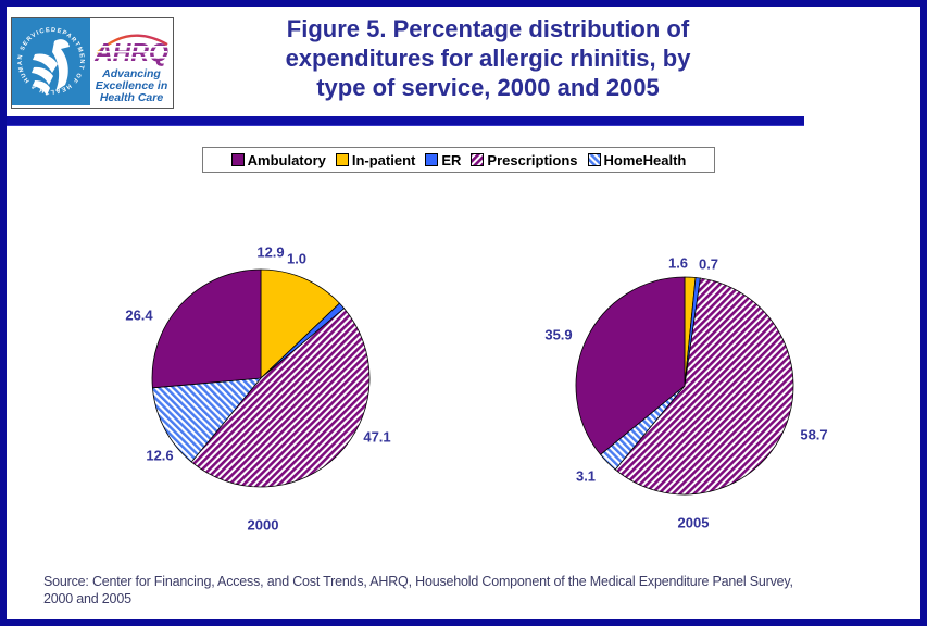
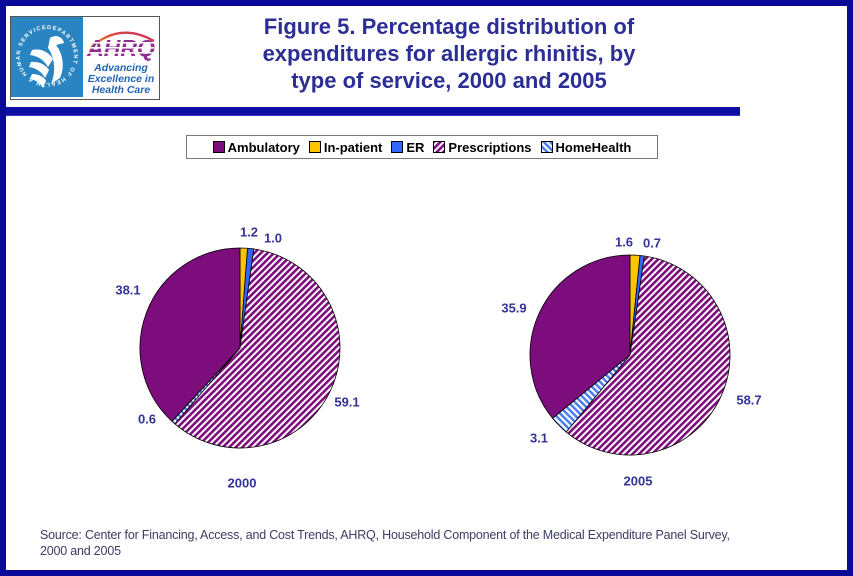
2000/Ambulatory: 26.4 -> 38.1
2000/In-patient: 12.9 -> 1.2
2000/Prescriptions: 47.1 -> 59.1
2000/HomeHealth: 12.6 -> 0.6
